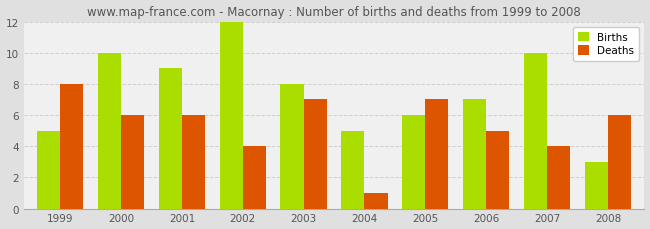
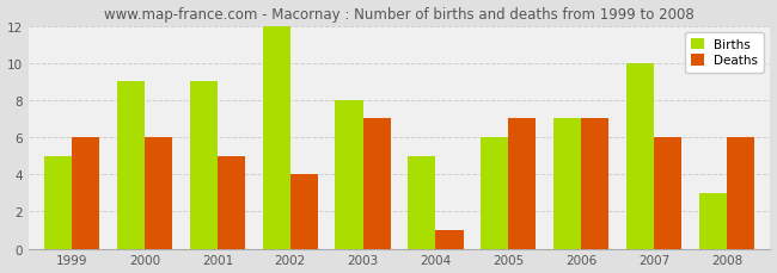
Deaths/1999: 8 -> 6
Births/2000: 10 -> 9
Deaths/2001: 6 -> 5
Deaths/2006: 5 -> 7
Deaths/2007: 4 -> 6
